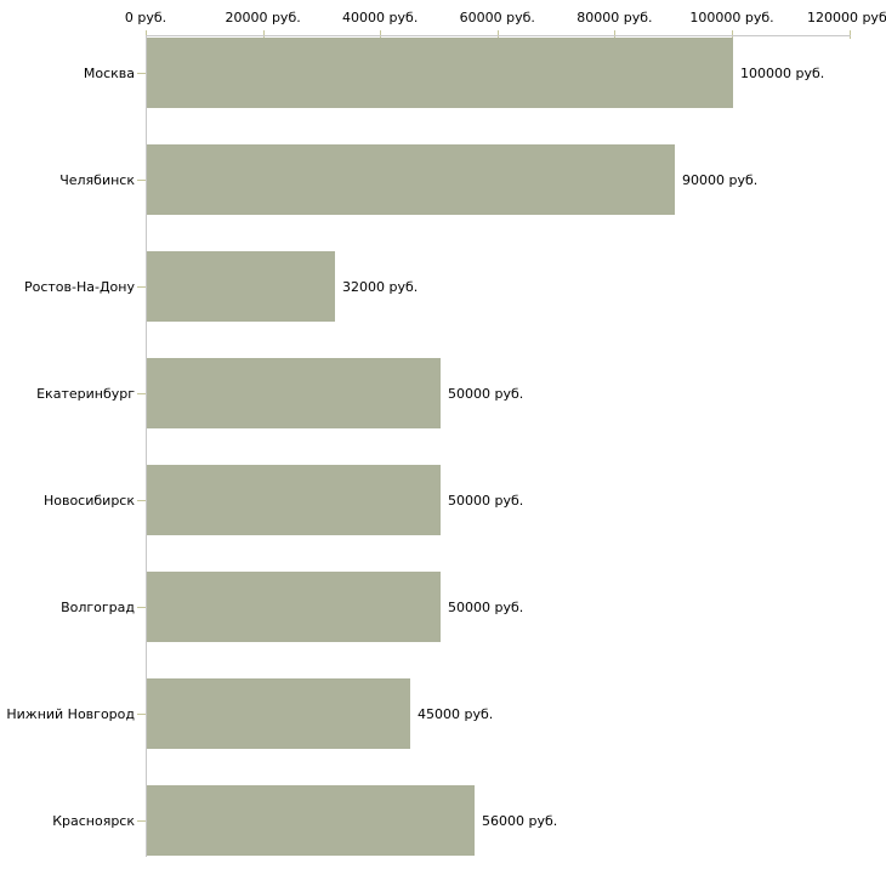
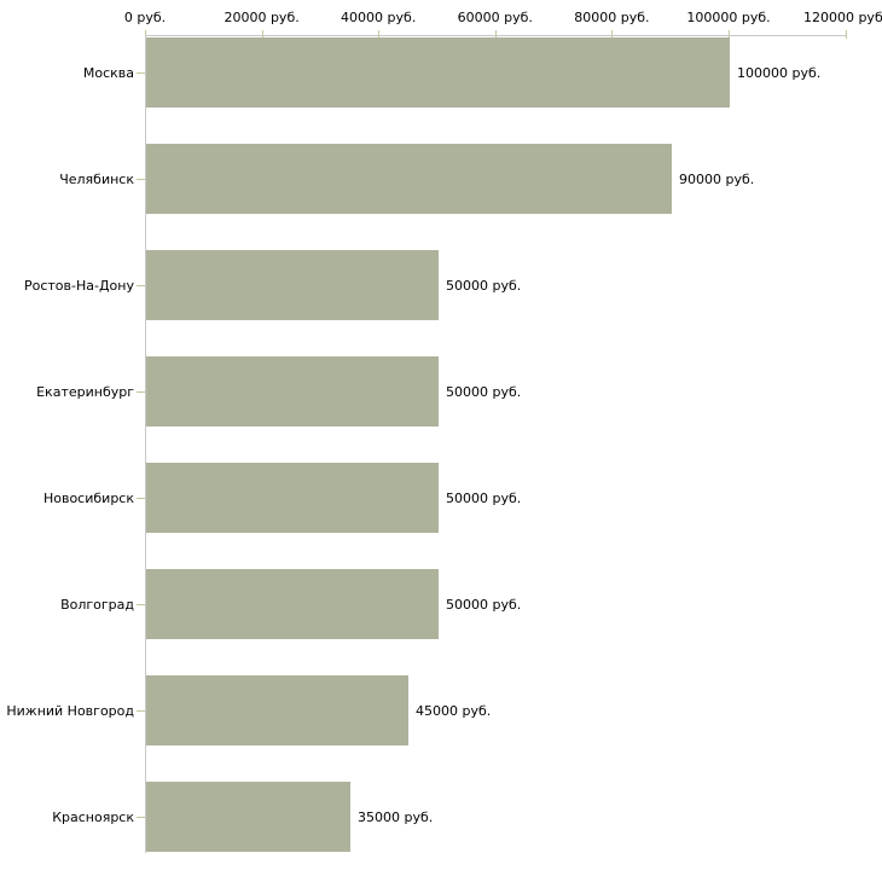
Ростов-На-Дону: 32000 -> 50000
Красноярск: 56000 -> 35000
